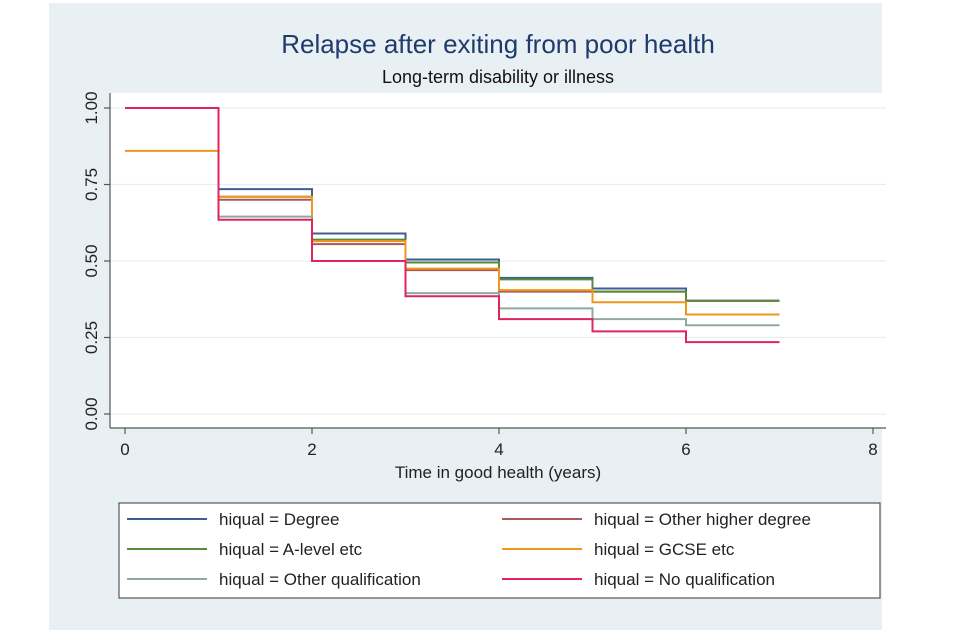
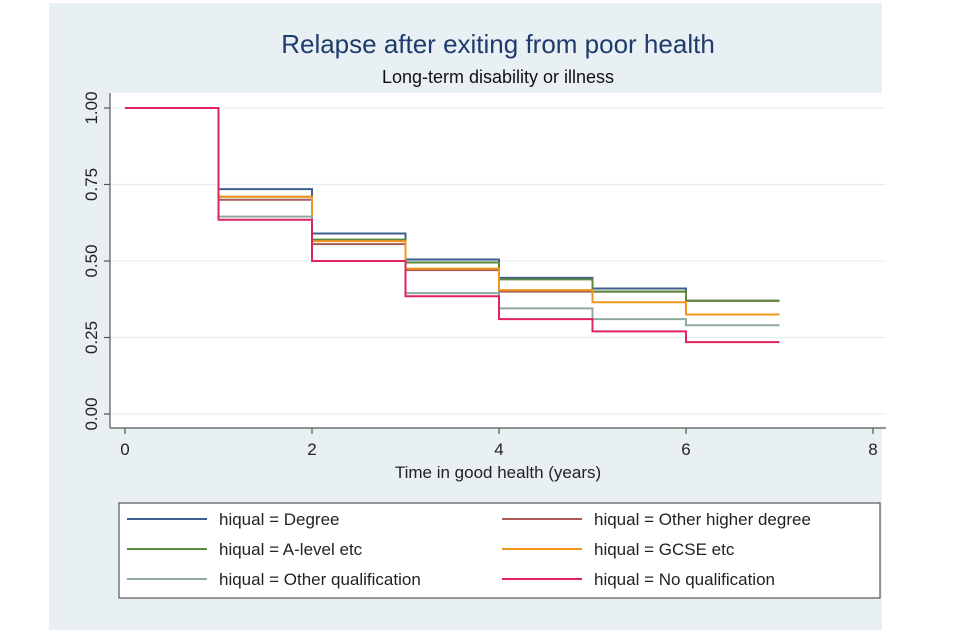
hiqual = GCSE etc/0: 0.86 -> 1.00
